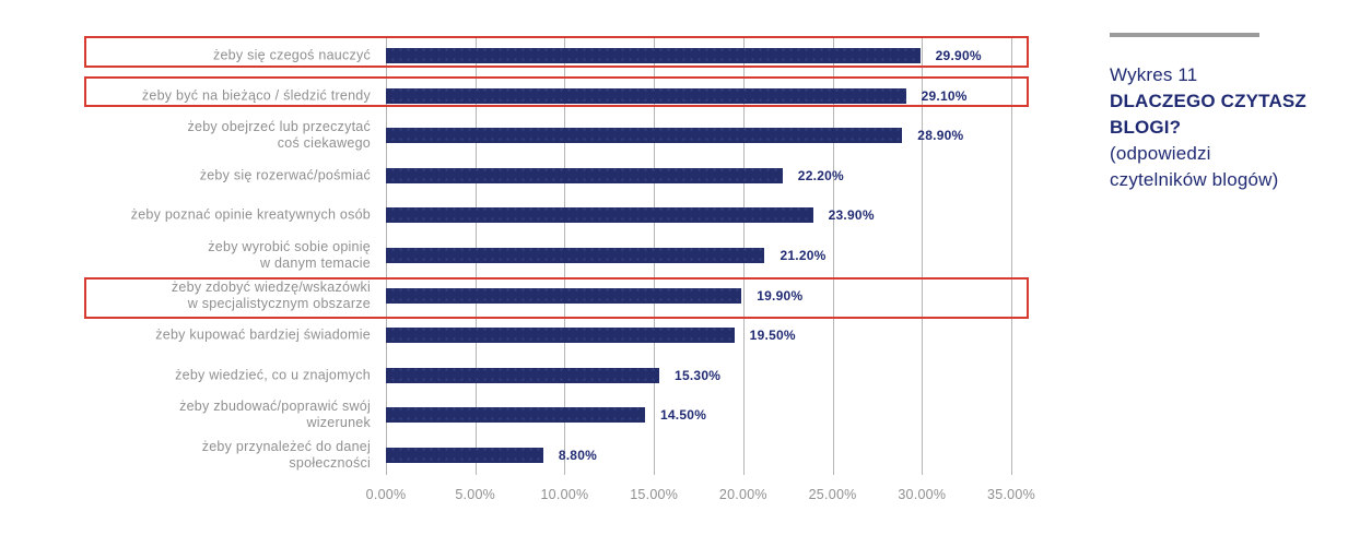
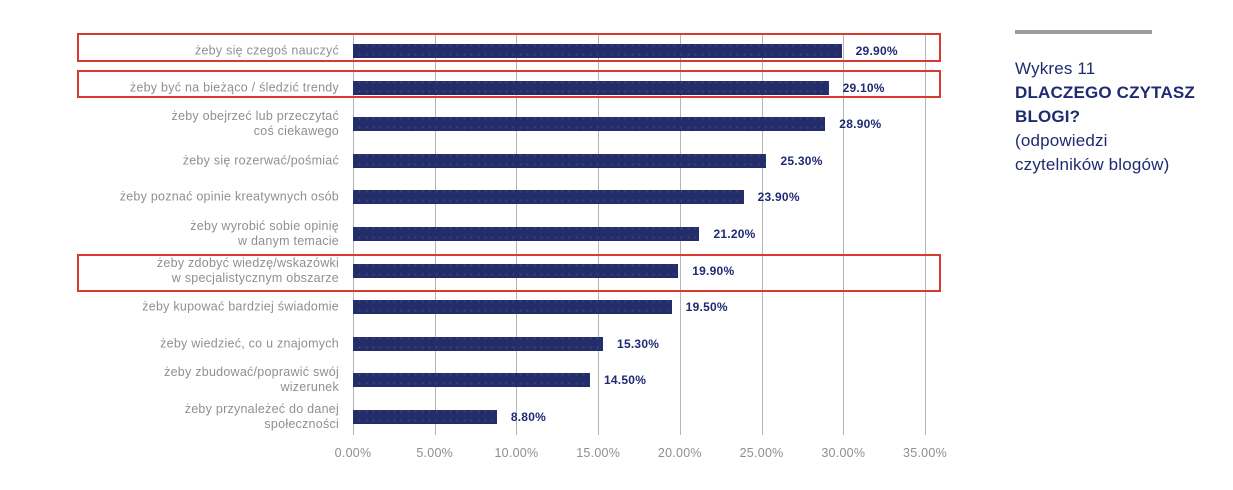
żeby się rozerwać/pośmiać: 22.20% -> 25.30%
